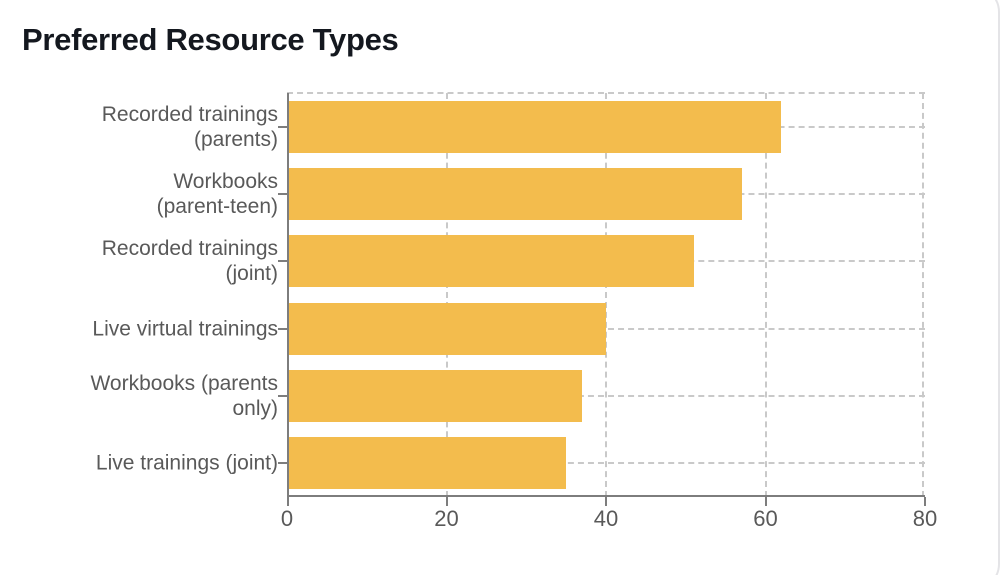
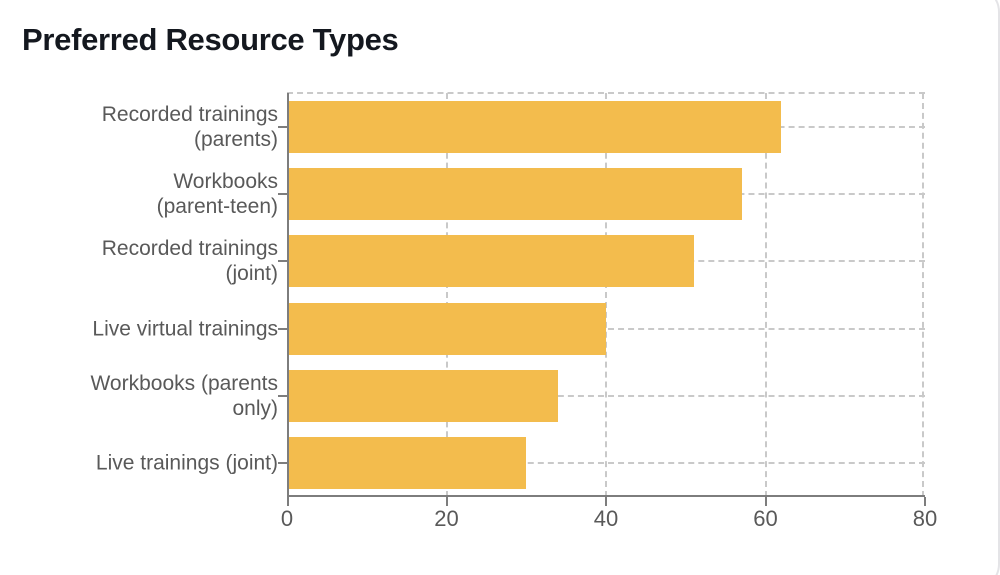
Workbooks (parents only): 37 -> 34
Live trainings (joint): 35 -> 30
